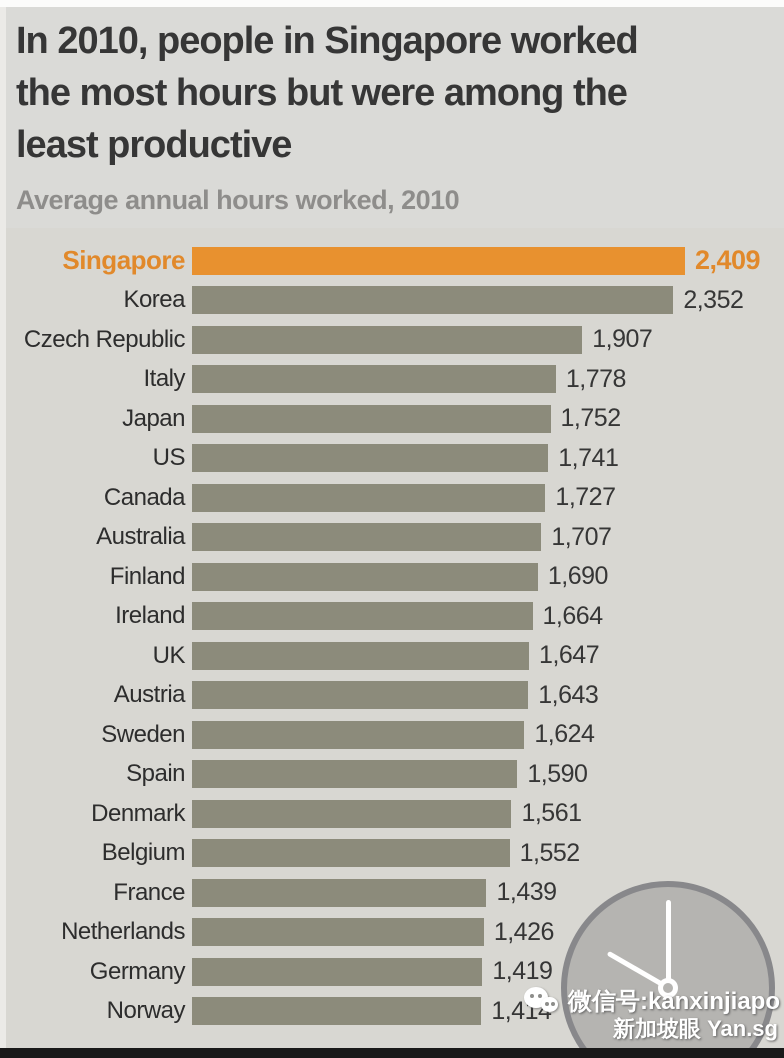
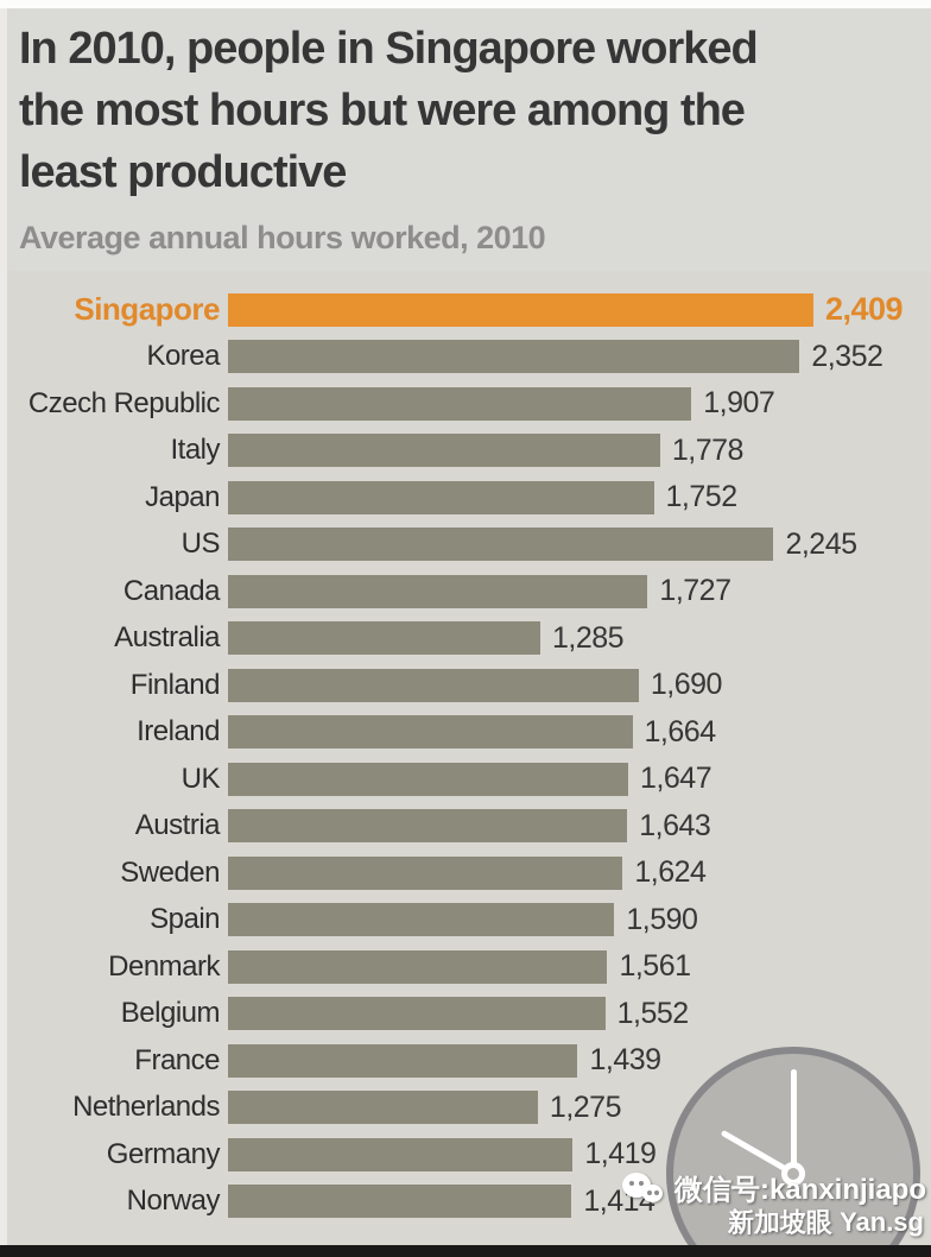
US: 1,741 -> 2,245
Australia: 1,707 -> 1,285
Netherlands: 1,426 -> 1,275
